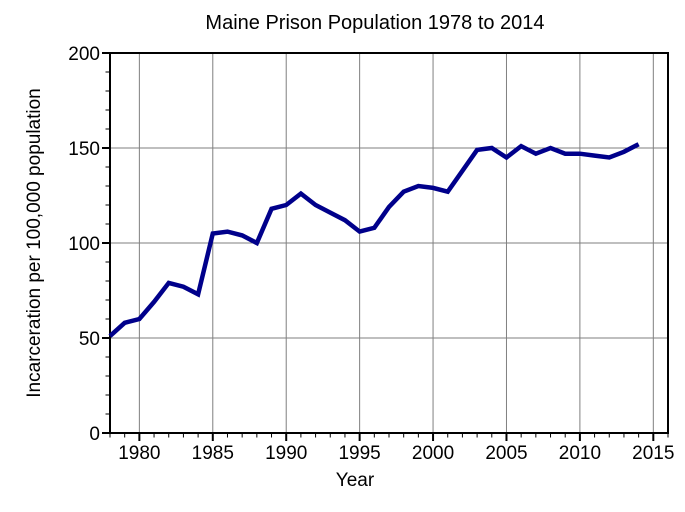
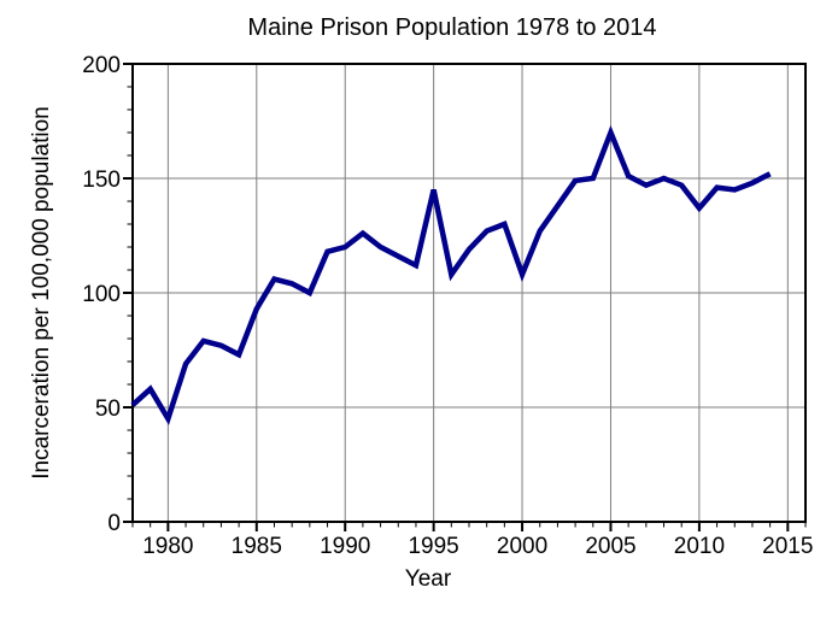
1980: 60 -> 45
1985: 105 -> 93
1995: 106 -> 145
2000: 129 -> 108
2005: 145 -> 170
2010: 147 -> 137
